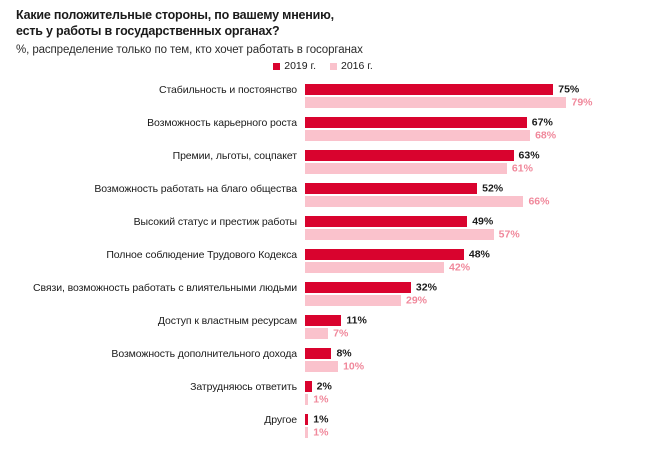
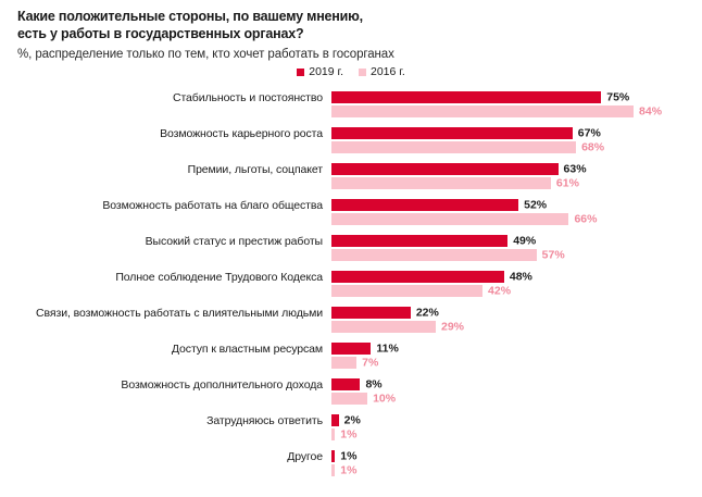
2016 г./Стабильность и постоянство: 79% -> 84%
2019 г./Связи, возможность работать с влиятельными людьми: 32% -> 22%
